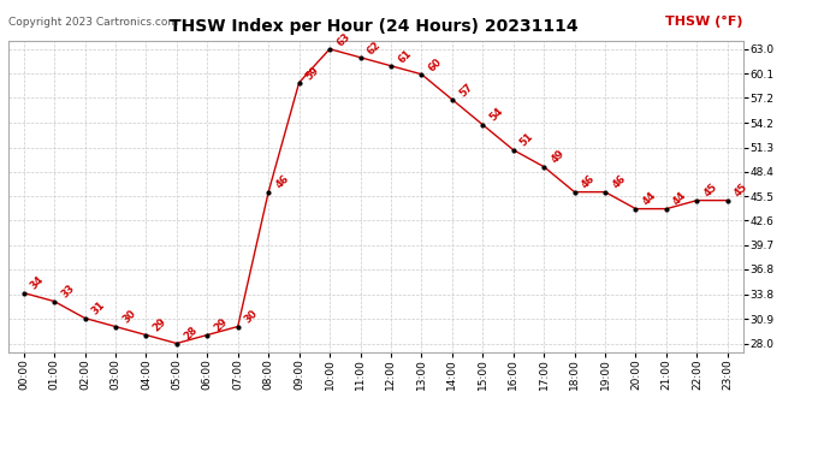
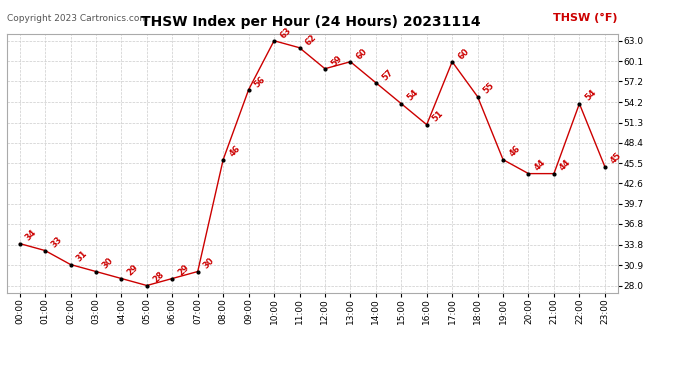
09:00: 59 -> 56
12:00: 61 -> 59
17:00: 49 -> 60
18:00: 46 -> 55
22:00: 45 -> 54
